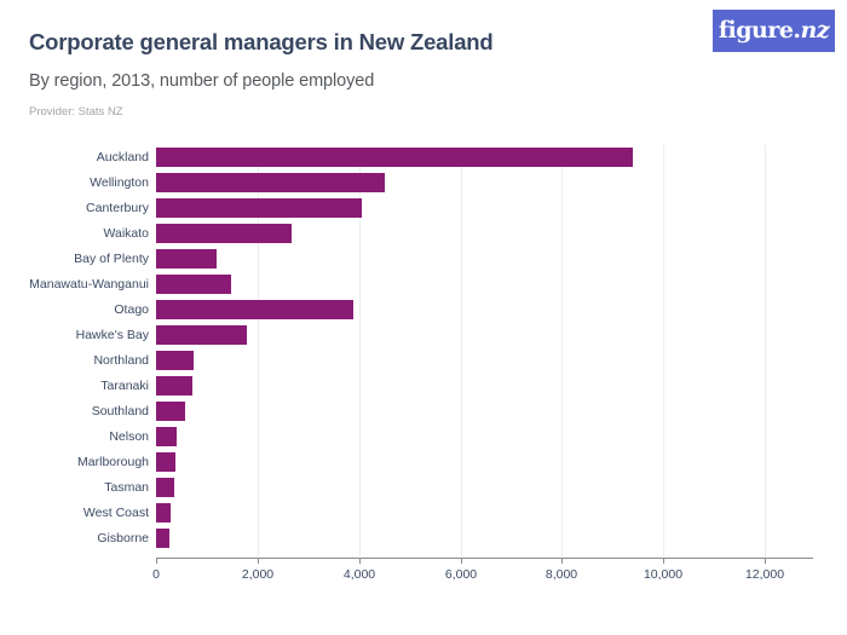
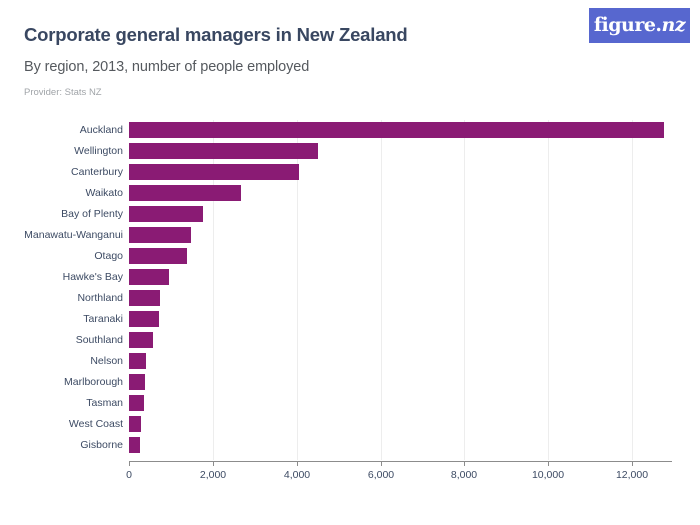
Auckland: 9400 -> 12800
Bay of Plenty: 1200 -> 1800
Otago: 3900 -> 1400
Hawke's Bay: 1800 -> 1000
